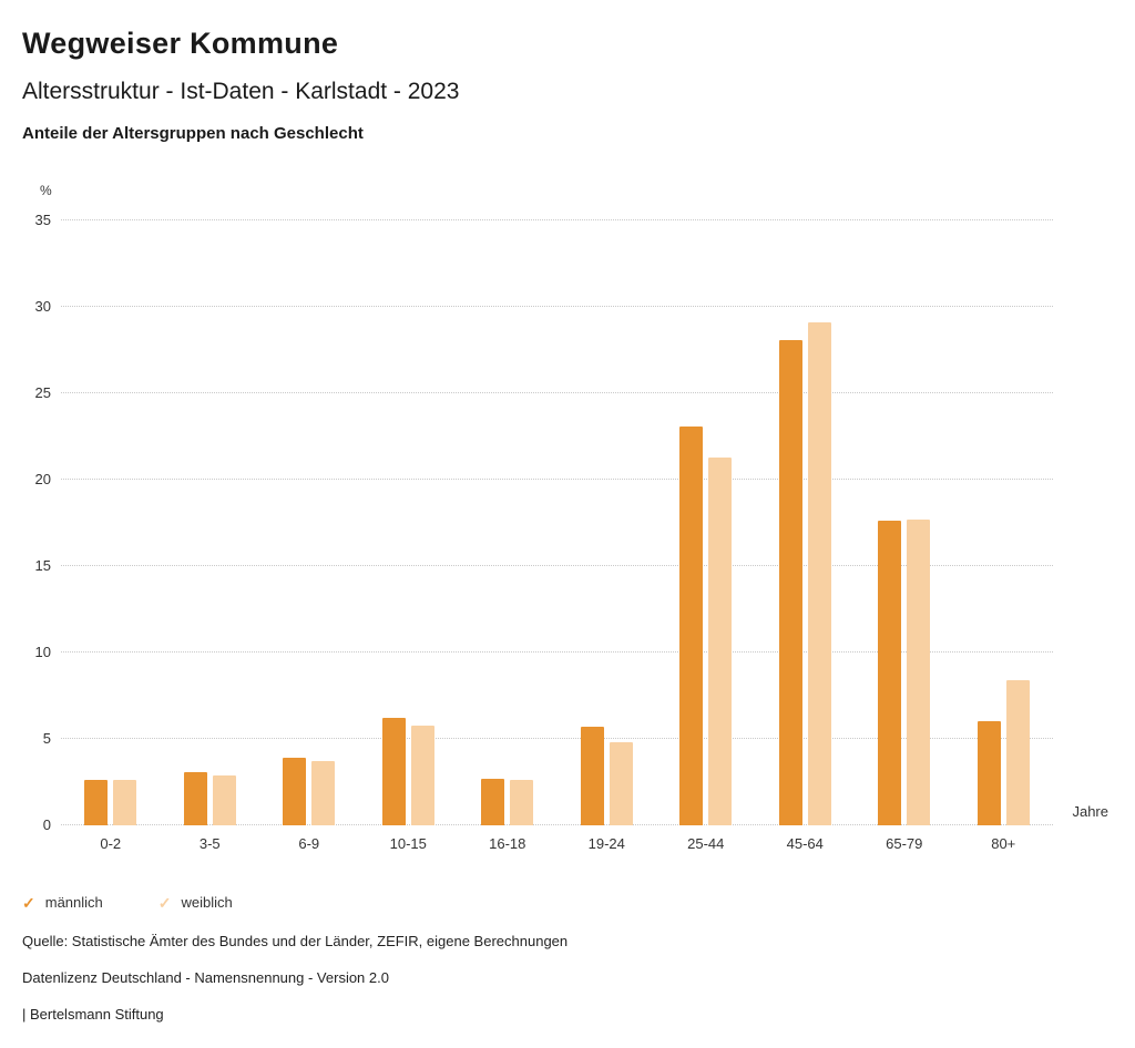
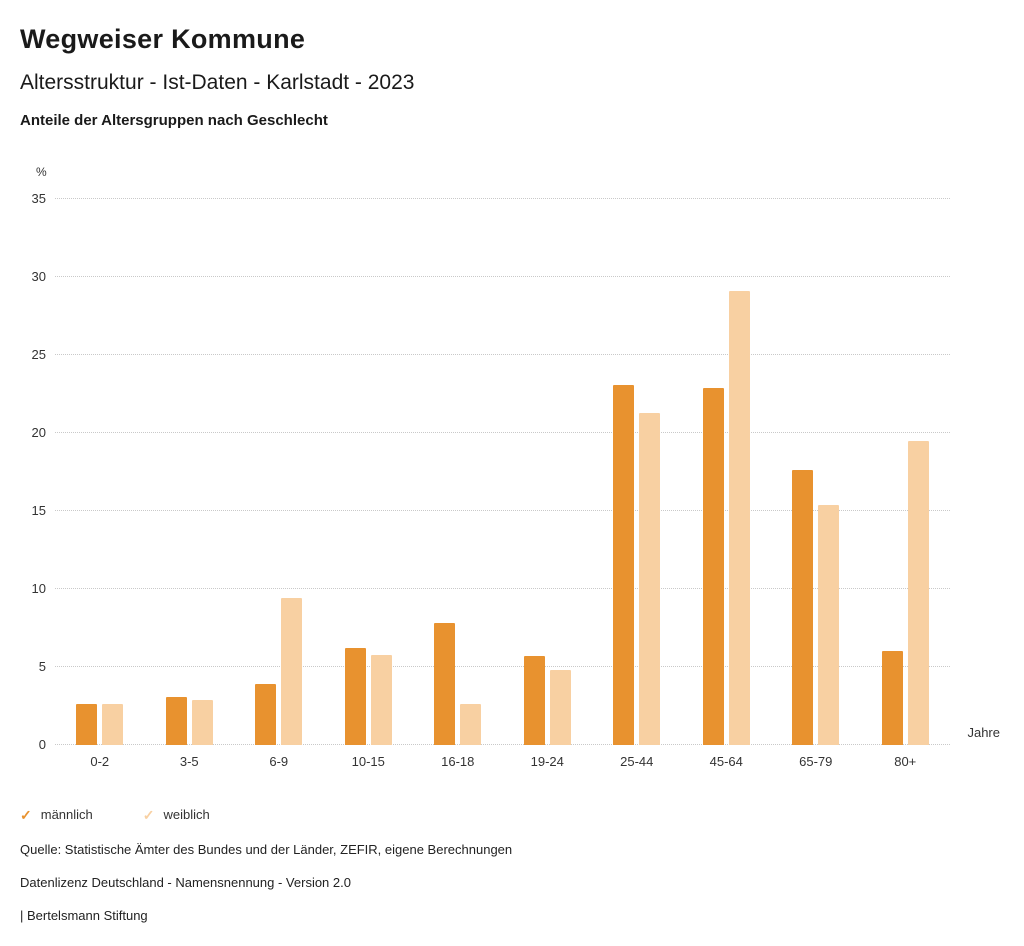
weiblich/6-9: 3.7 -> 9.4
männlich/16-18: 2.7 -> 7.8
männlich/45-64: 28.1 -> 22.9
weiblich/65-79: 17.7 -> 15.4
weiblich/80+: 8.4 -> 19.5
